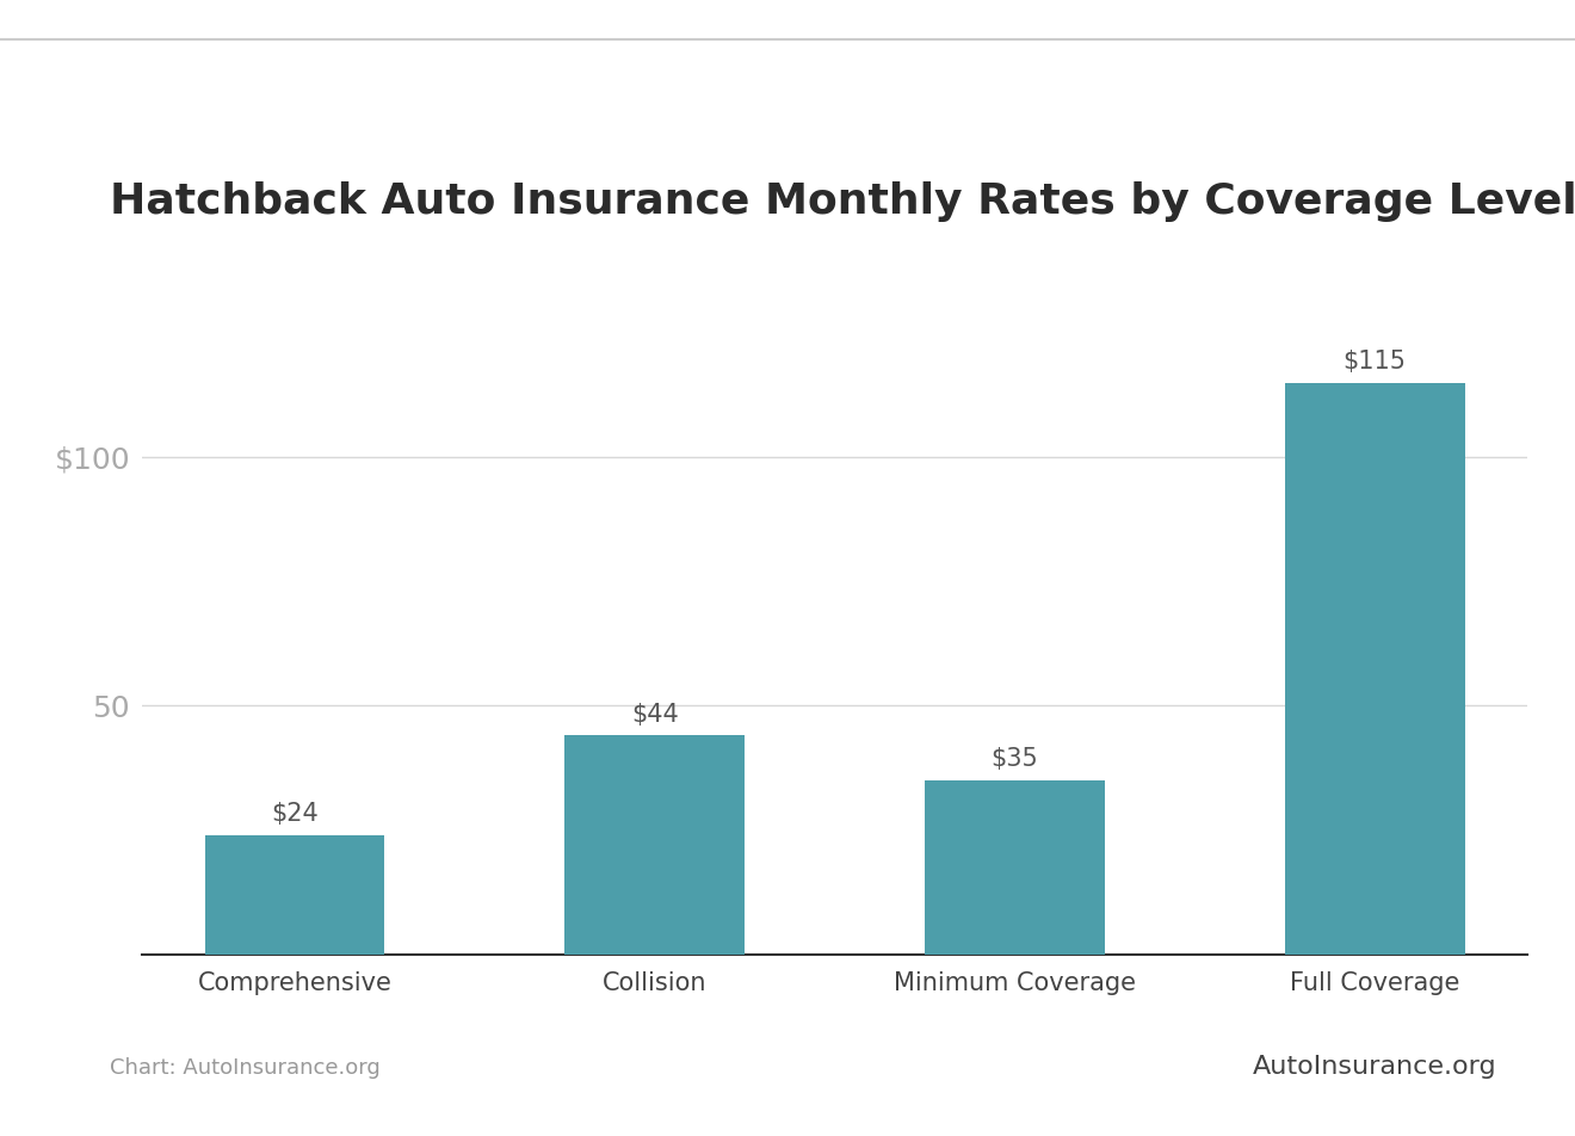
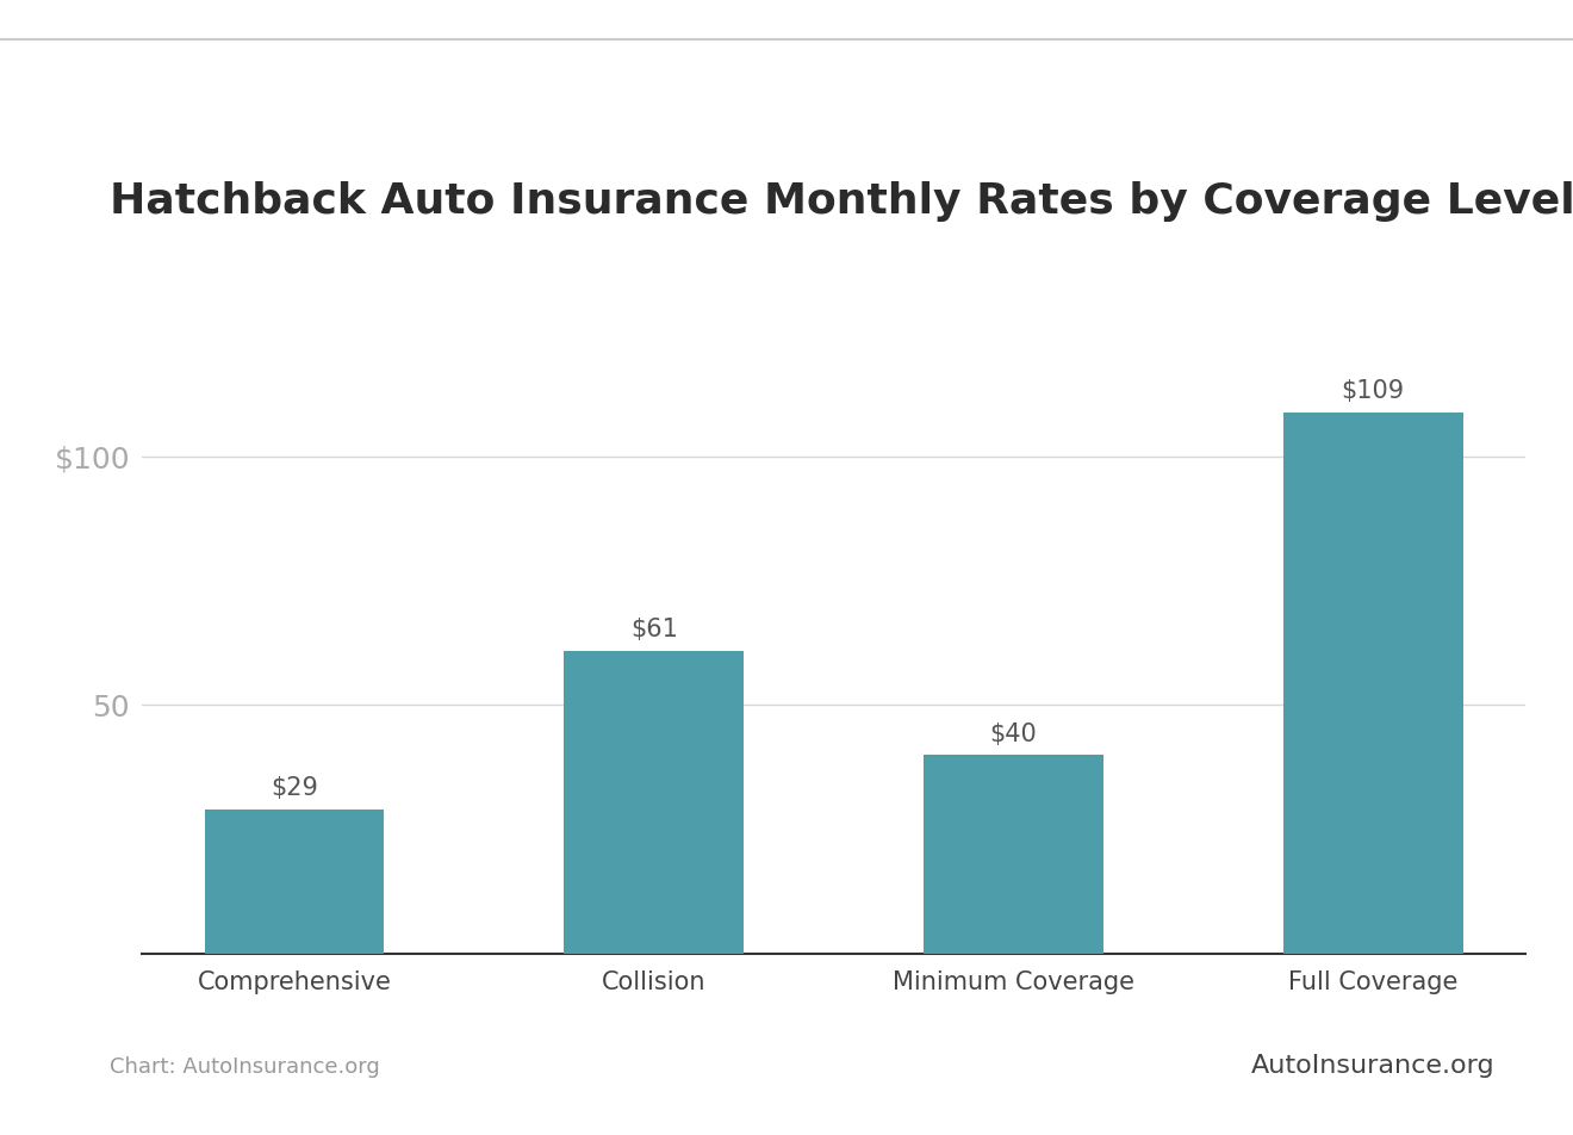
Comprehensive: $24 -> $29
Collision: $44 -> $61
Minimum Coverage: $35 -> $40
Full Coverage: $115 -> $109
